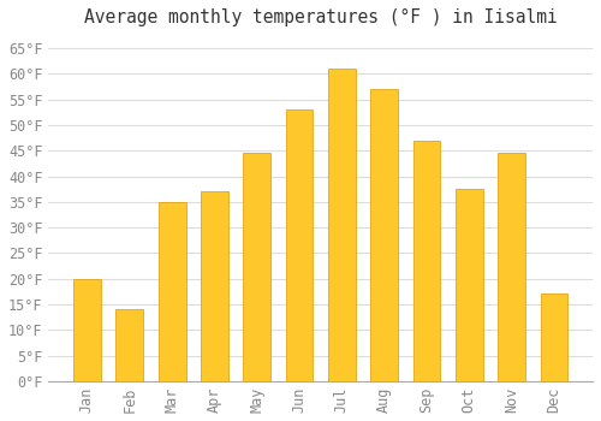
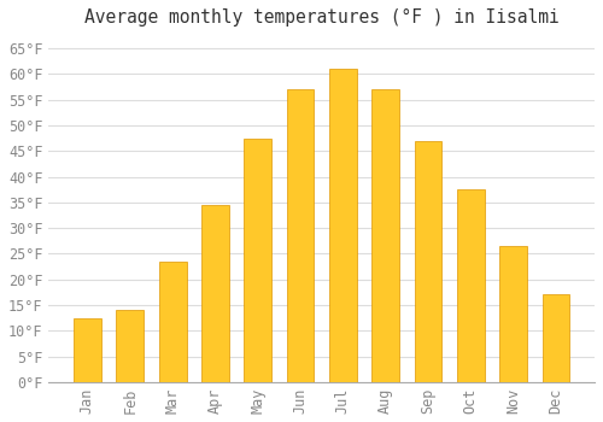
Jan: 20.0°F -> 12.5°F
Mar: 35.0°F -> 23.5°F
Apr: 37.0°F -> 34.5°F
May: 44.5°F -> 47.5°F
Jun: 53.0°F -> 57.0°F
Nov: 44.5°F -> 26.5°F
